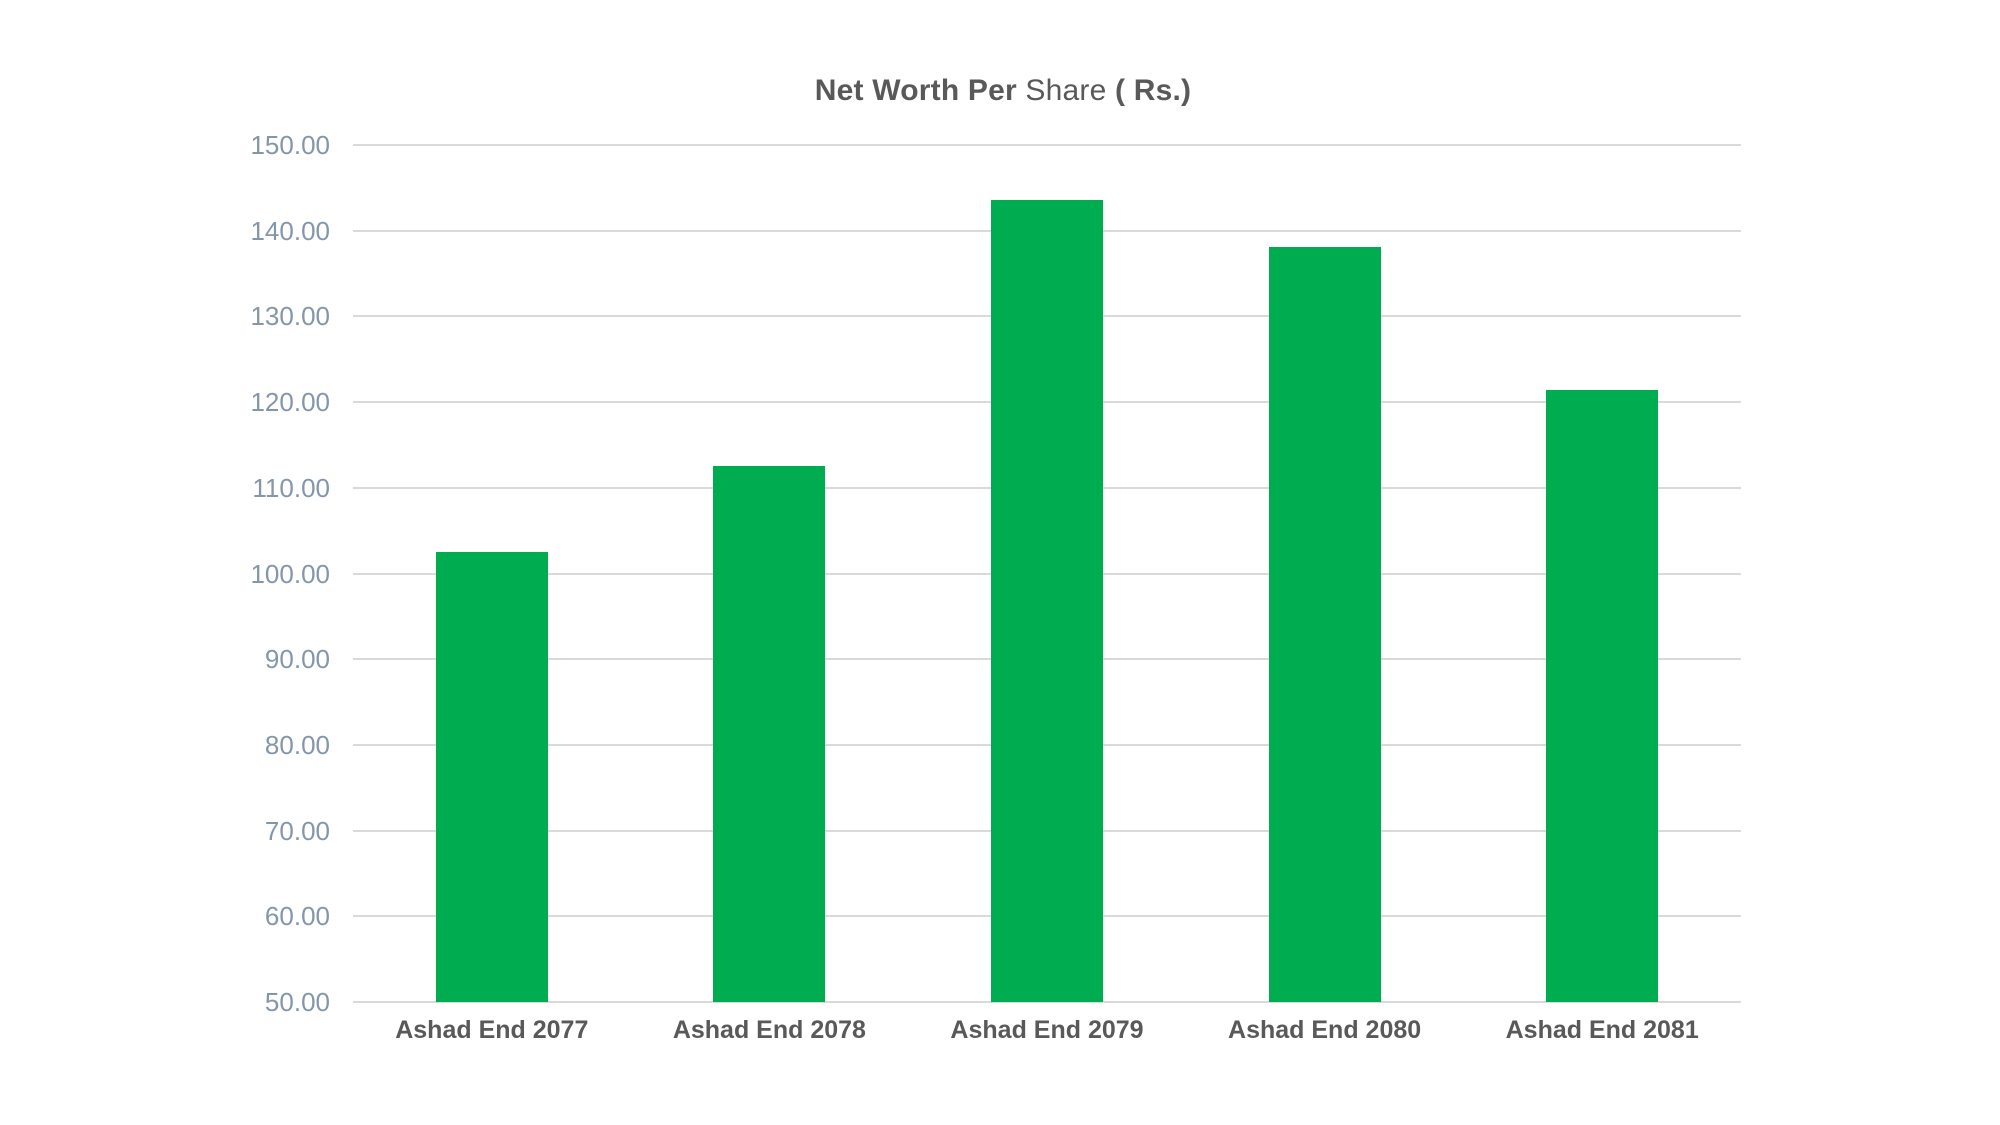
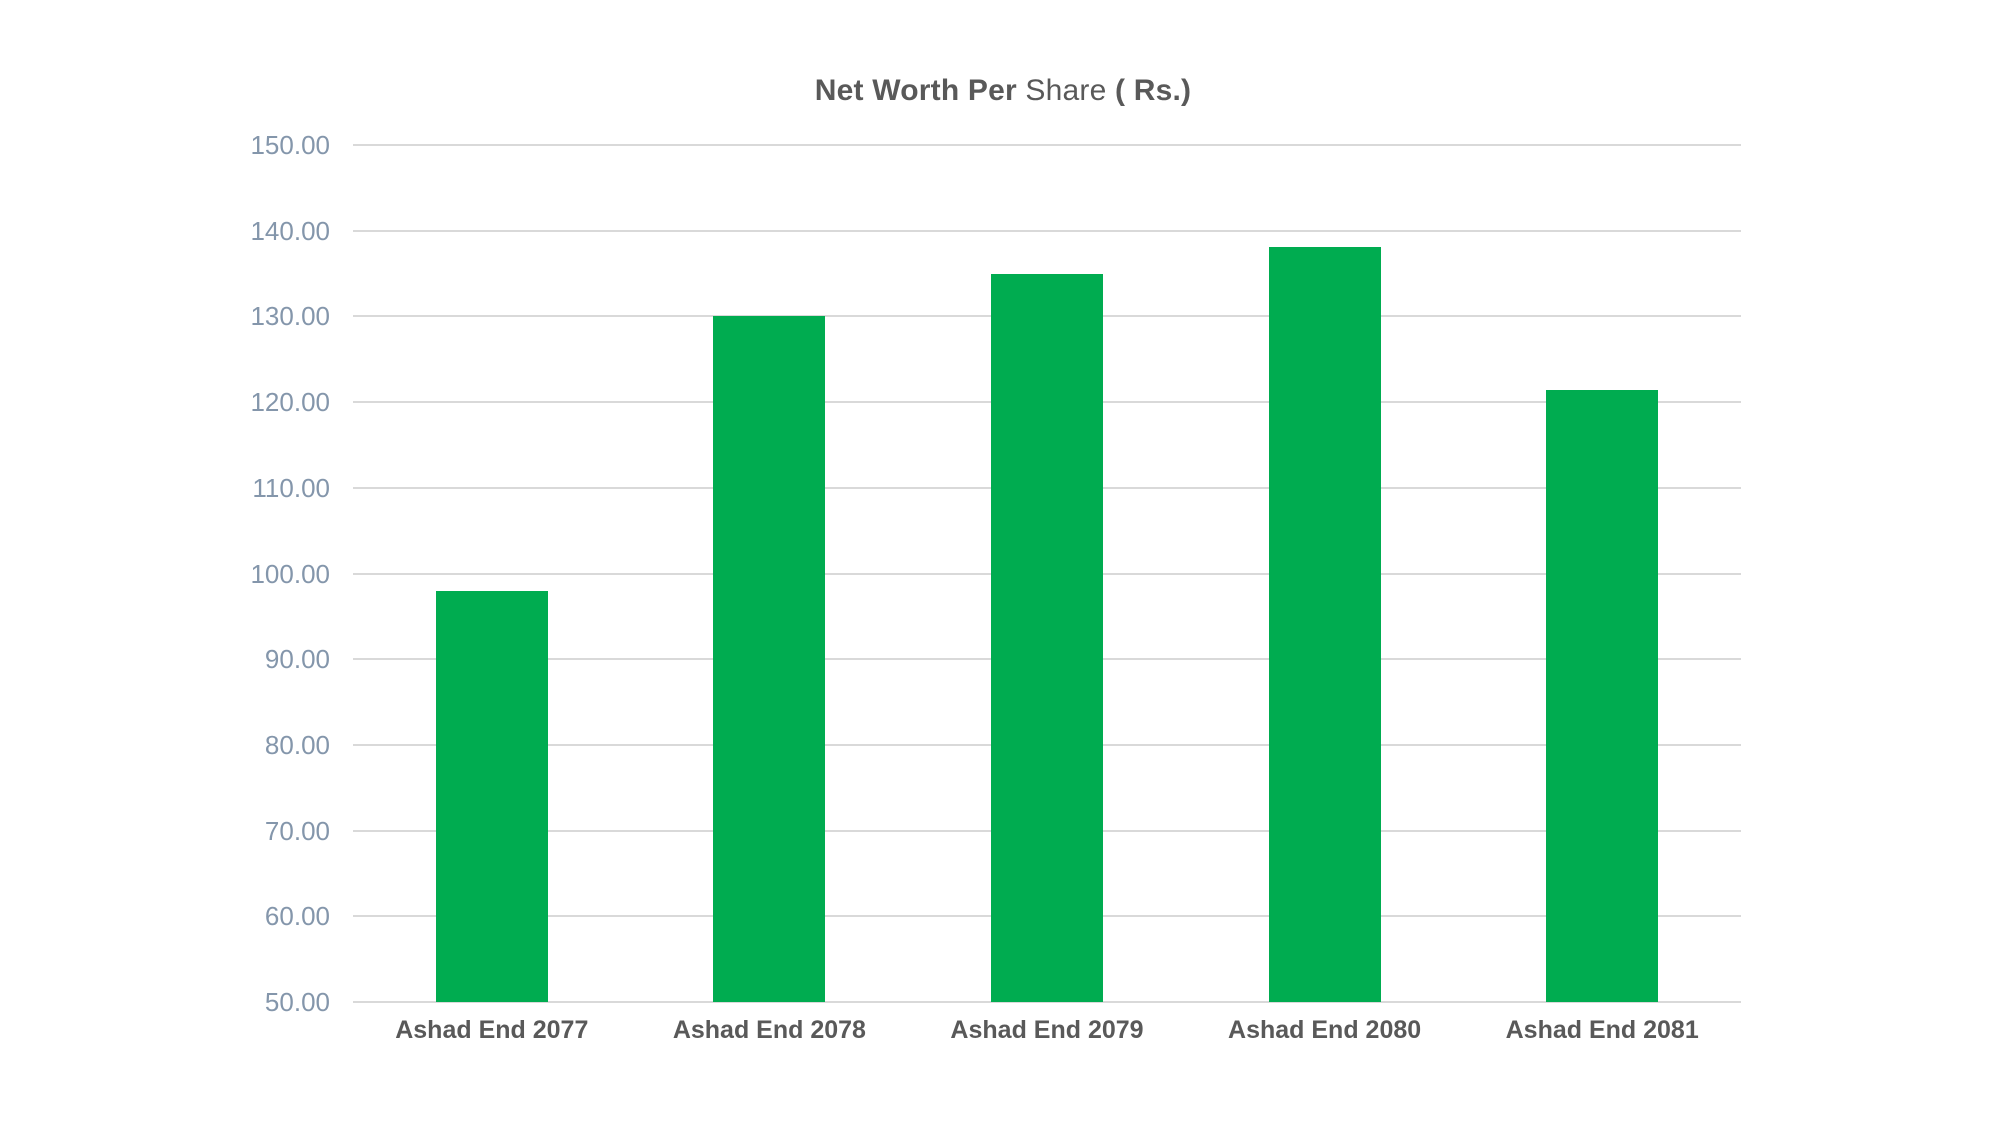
Ashad End 2077: 102 -> 98
Ashad End 2078: 112 -> 130
Ashad End 2079: 144 -> 135
